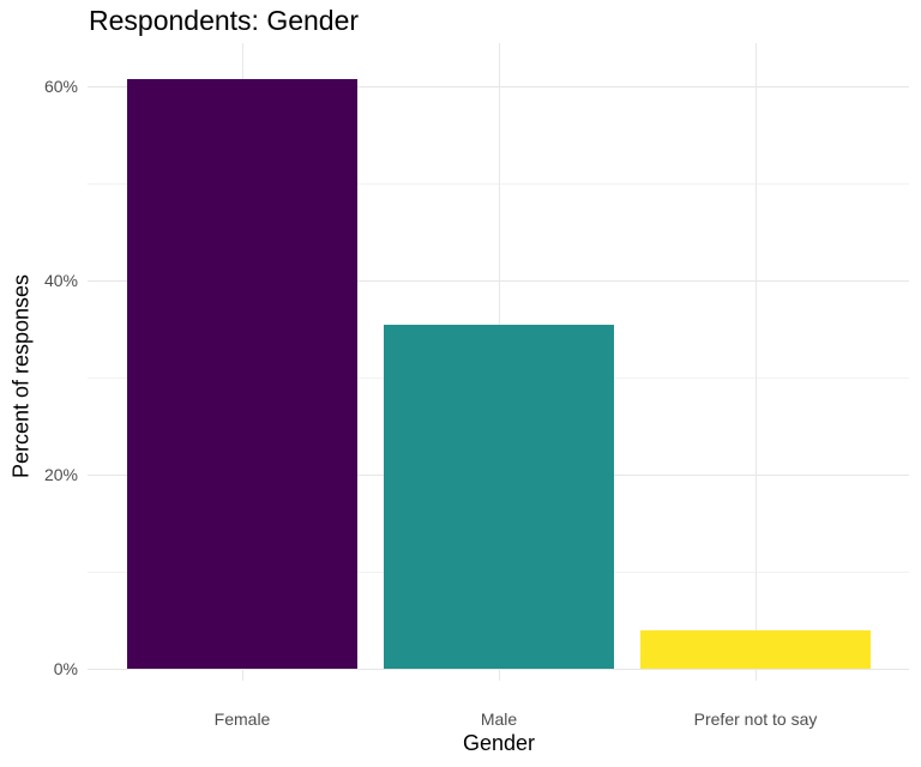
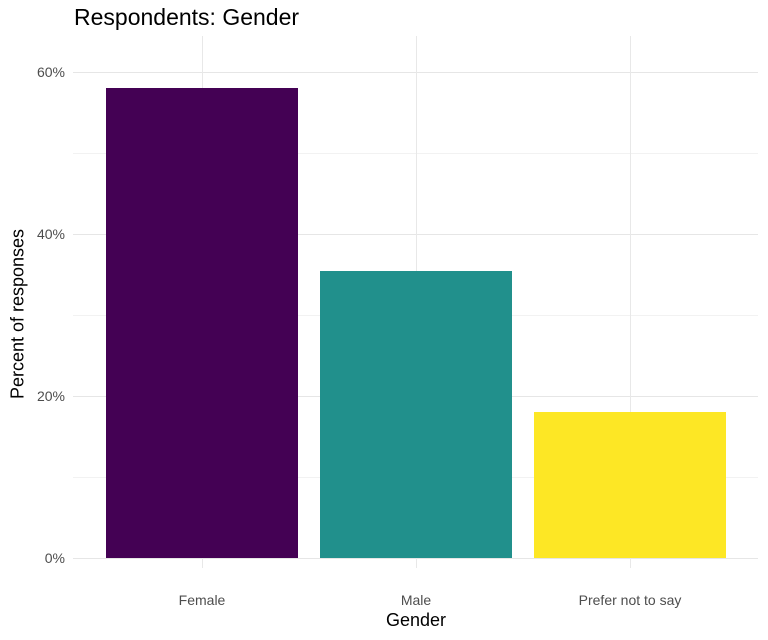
Female: 61% -> 58%
Prefer not to say: 4% -> 18%
